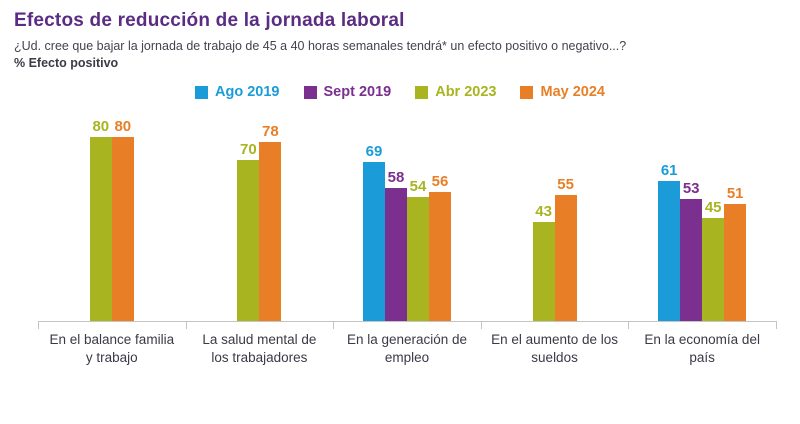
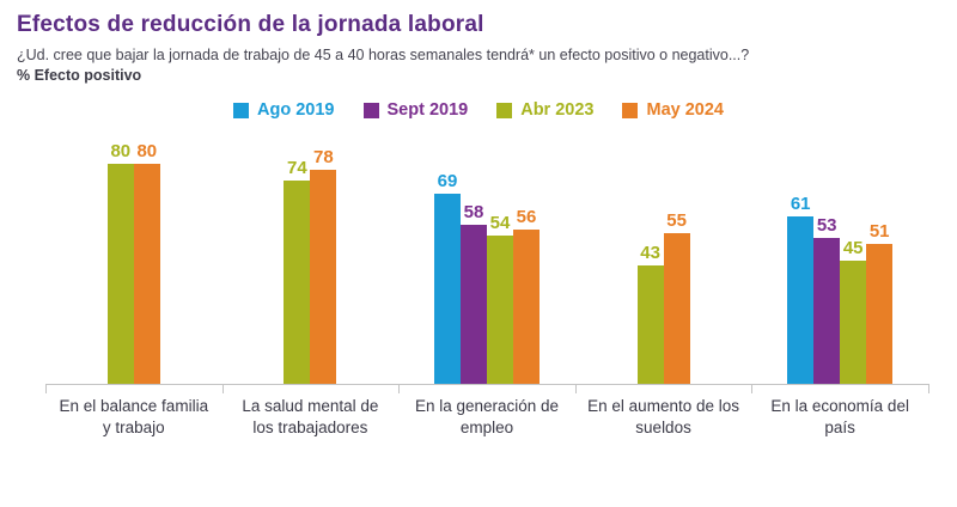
Abr 2023/La salud mental de los trabajadores: 70 -> 74
